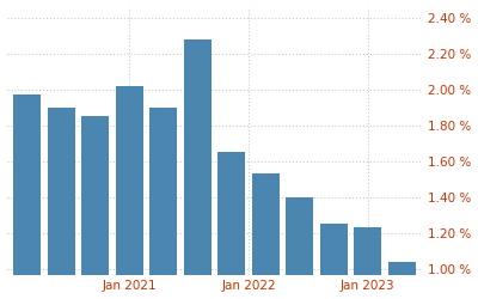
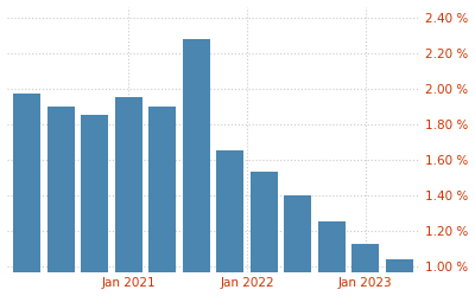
Jan 2021: 2.02 % -> 1.95 %
Jan 2023: 1.23 % -> 1.13 %
